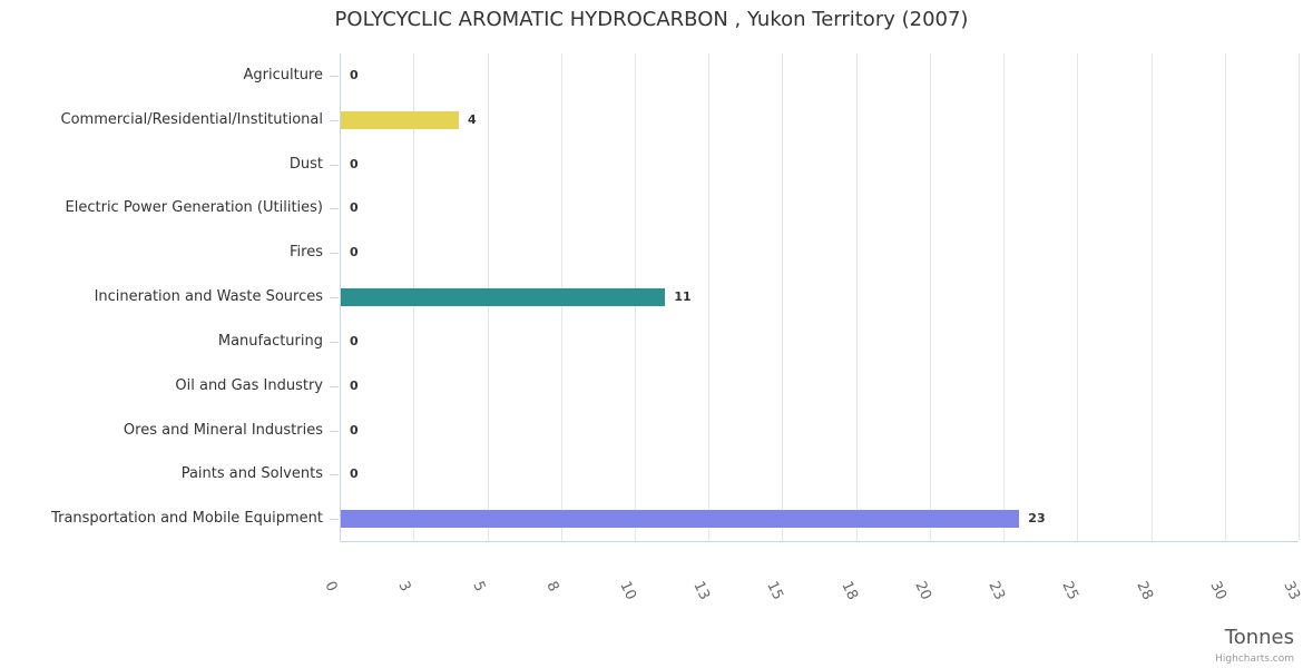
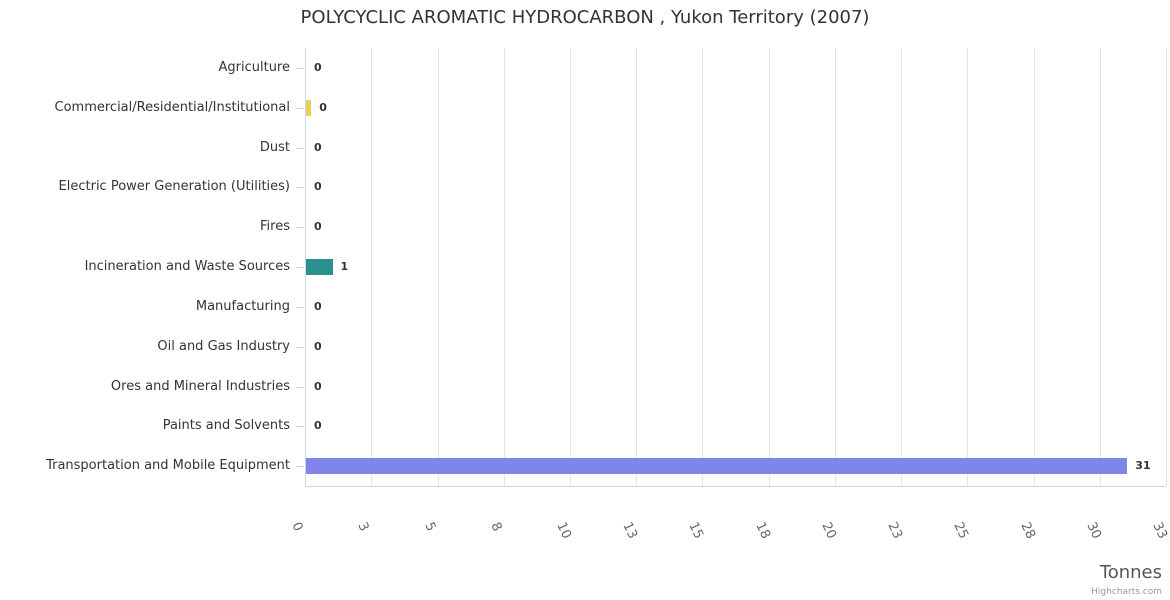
Commercial/Residential/Institutional: 4 -> 0
Incineration and Waste Sources: 11 -> 1
Transportation and Mobile Equipment: 23 -> 31
